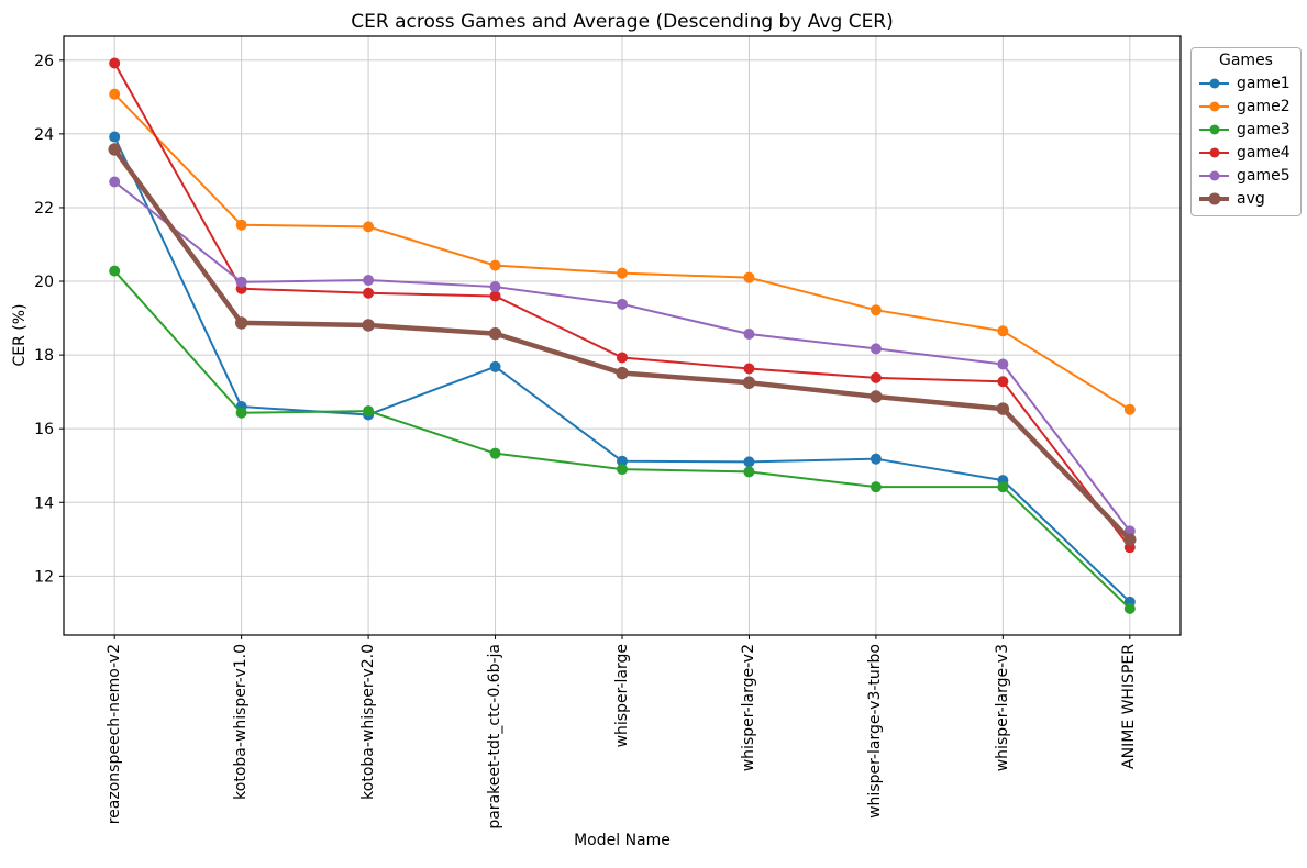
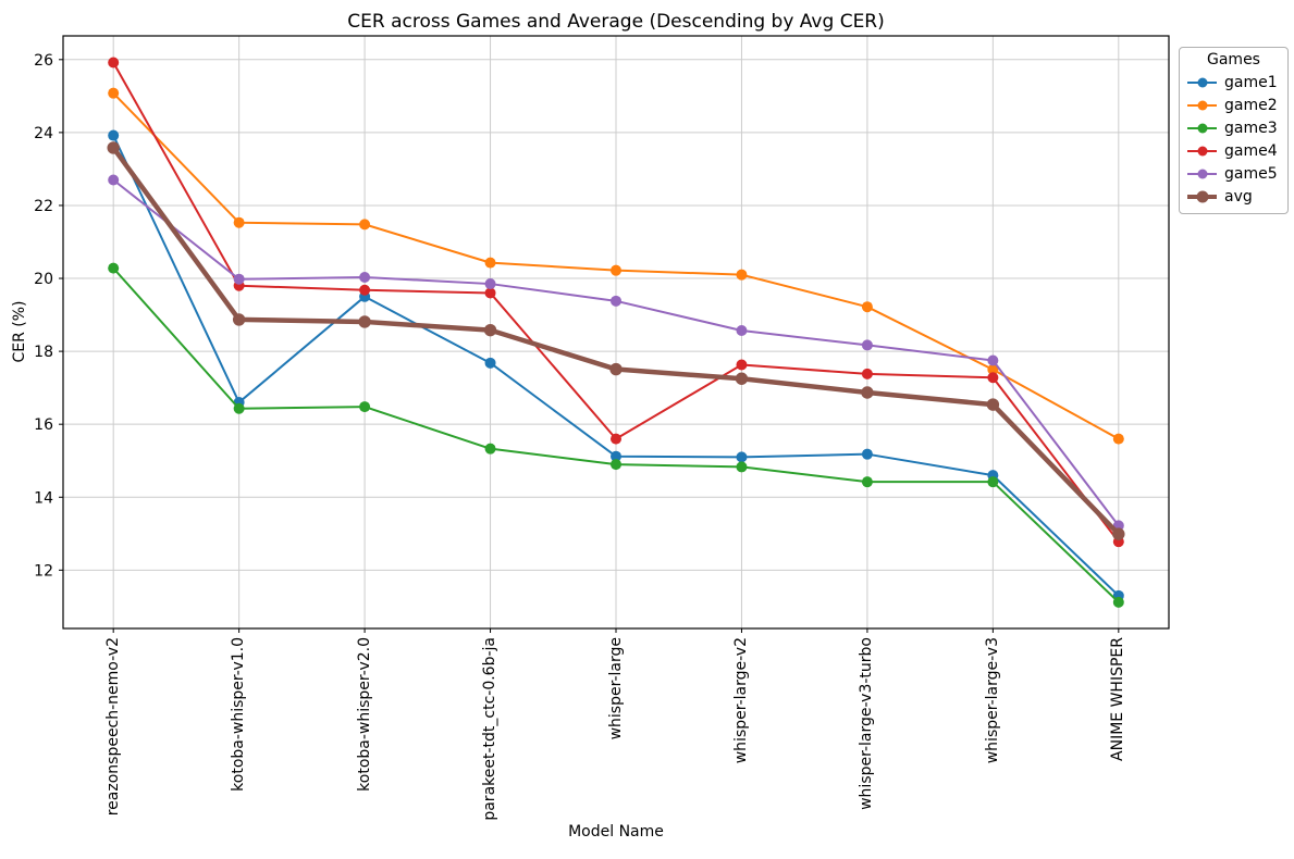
game1/kotoba-whisper-v2.0: 16.4 -> 19.5
game4/whisper-large: 17.9 -> 15.6
game2/whisper-large-v3: 18.6 -> 17.5
game2/ANIME WHISPER: 16.5 -> 15.6
